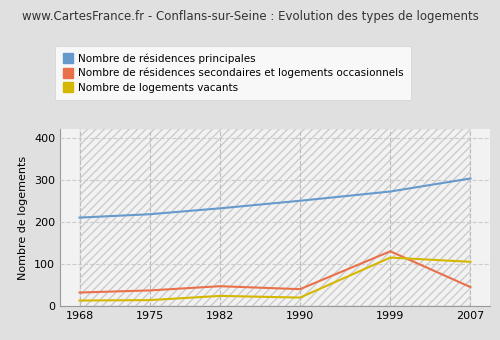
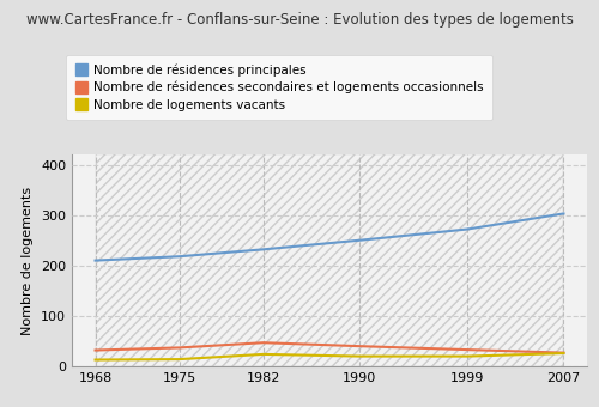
Nombre de résidences secondaires et logements occasionnels/1999: 130 -> 33
Nombre de logements vacants/1999: 115 -> 20
Nombre de résidences secondaires et logements occasionnels/2007: 45 -> 27
Nombre de logements vacants/2007: 105 -> 26
